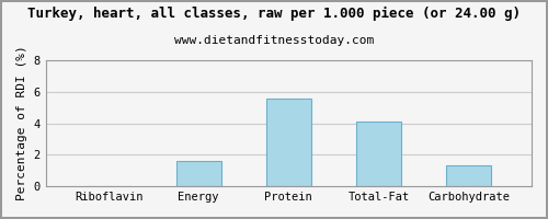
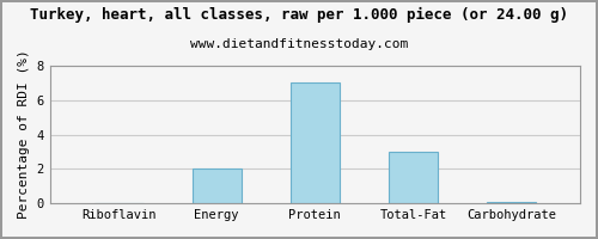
Energy: 1.6 -> 2.0
Protein: 5.6 -> 7.0
Total-Fat: 4.1 -> 3.0
Carbohydrate: 1.3 -> 0.1
